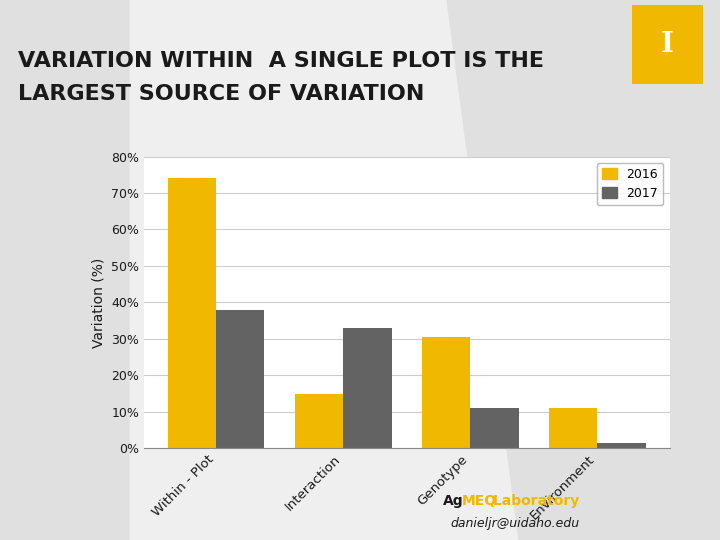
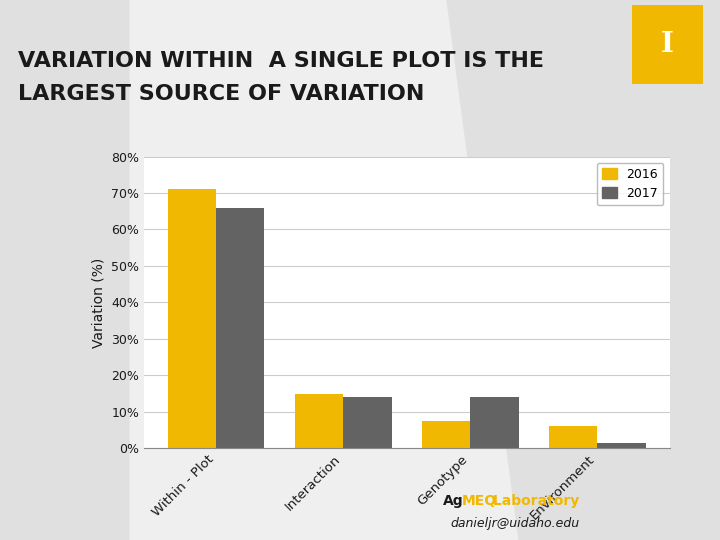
2016/Within - Plot: 74.0% -> 71.0%
2017/Within - Plot: 38.0% -> 66.0%
2017/Interaction: 33.0% -> 14.0%
2016/Genotype: 30.5% -> 7.5%
2017/Genotype: 11.0% -> 14.0%
2016/Environment: 11.0% -> 6.0%
